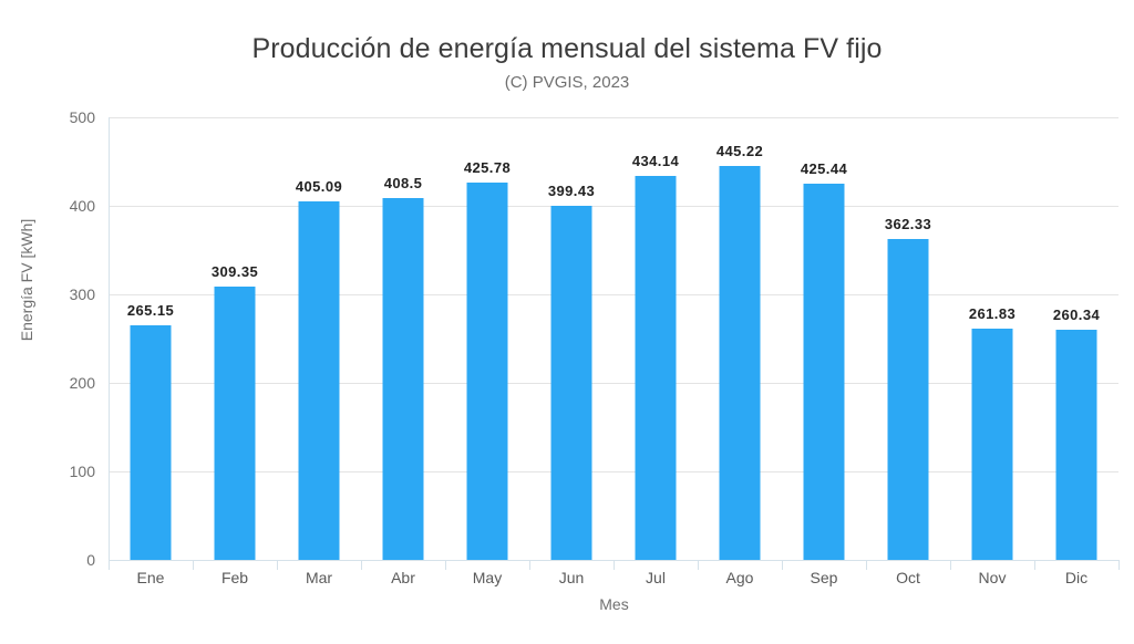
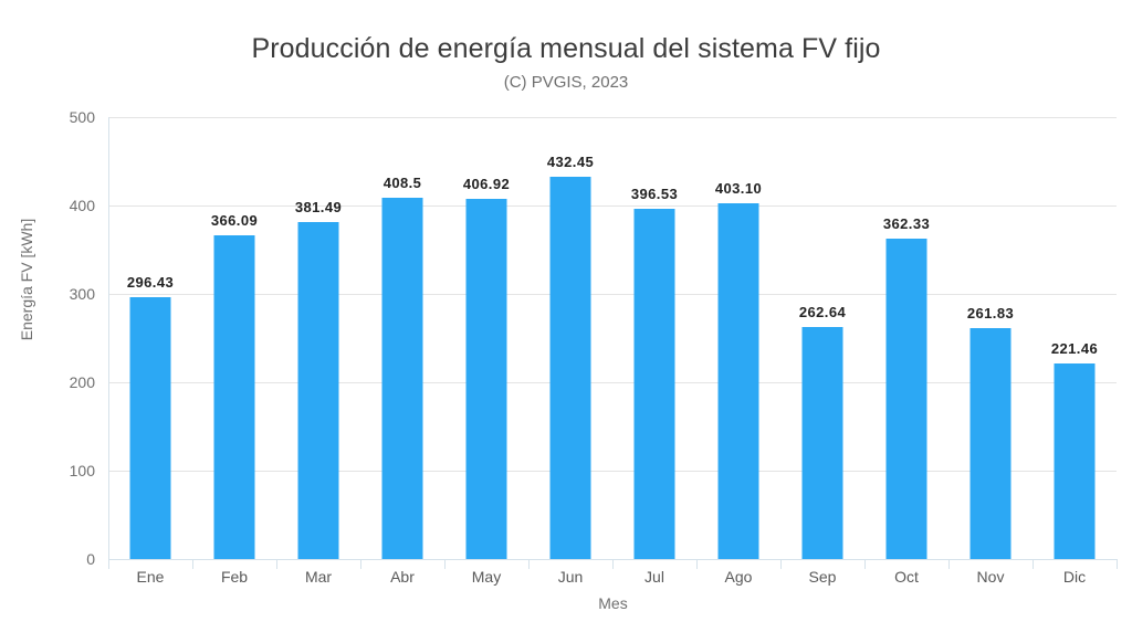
Ene: 265.15 -> 296.43
Feb: 309.35 -> 366.09
Mar: 405.09 -> 381.49
May: 425.78 -> 406.92
Jun: 399.43 -> 432.45
Jul: 434.14 -> 396.53
Ago: 445.22 -> 403.10
Sep: 425.44 -> 262.64
Dic: 260.34 -> 221.46
